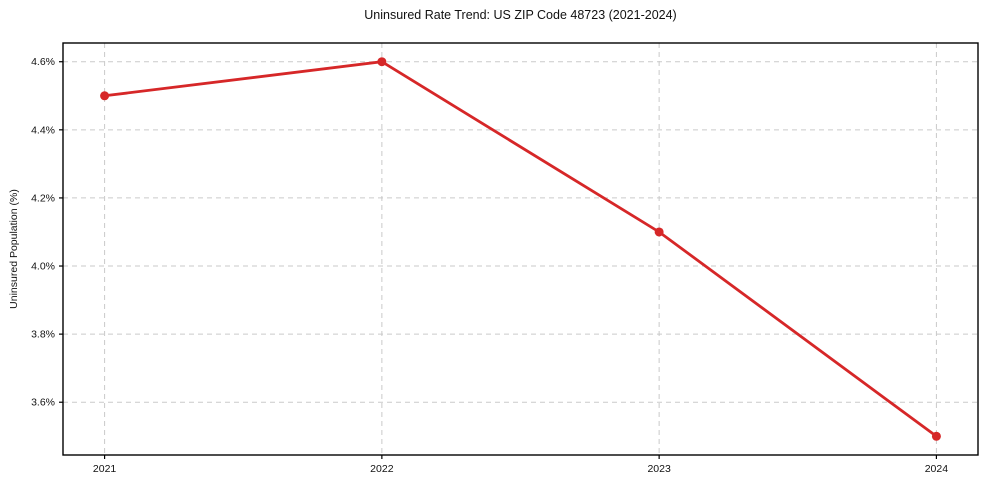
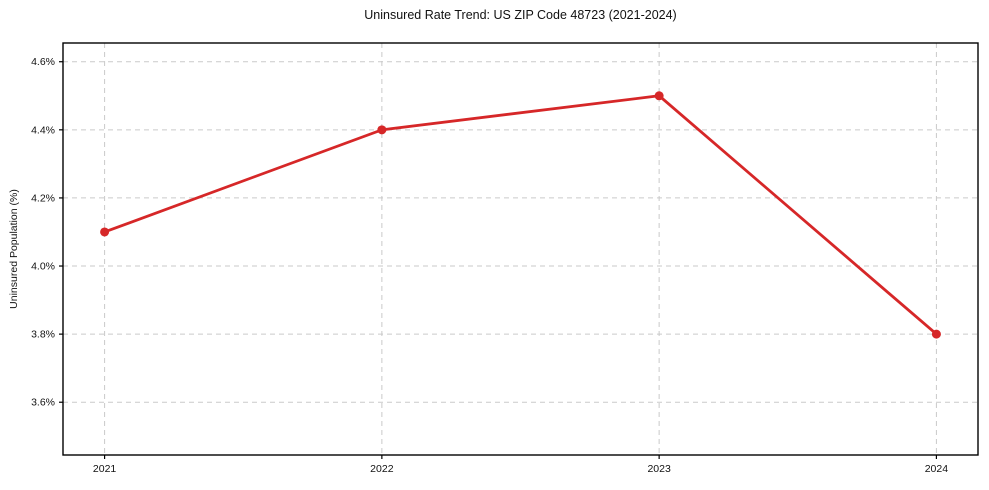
2021: 4.5% -> 4.1%
2022: 4.6% -> 4.4%
2023: 4.1% -> 4.5%
2024: 3.5% -> 3.8%
